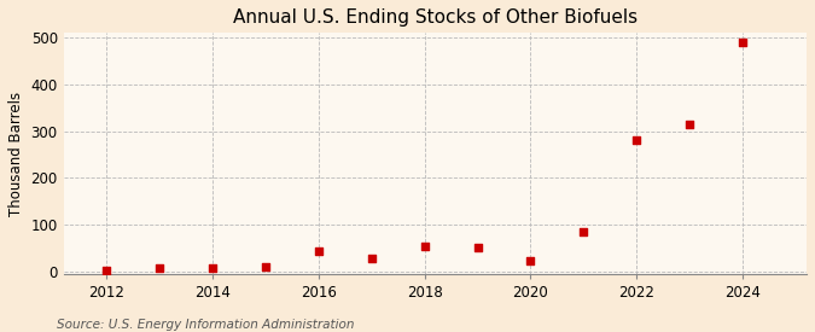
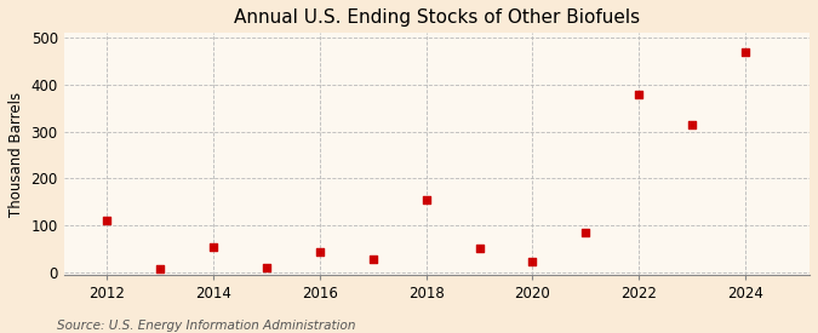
2012: 2 -> 110
2014: 7 -> 55
2018: 54 -> 155
2022: 281 -> 380
2024: 490 -> 470
